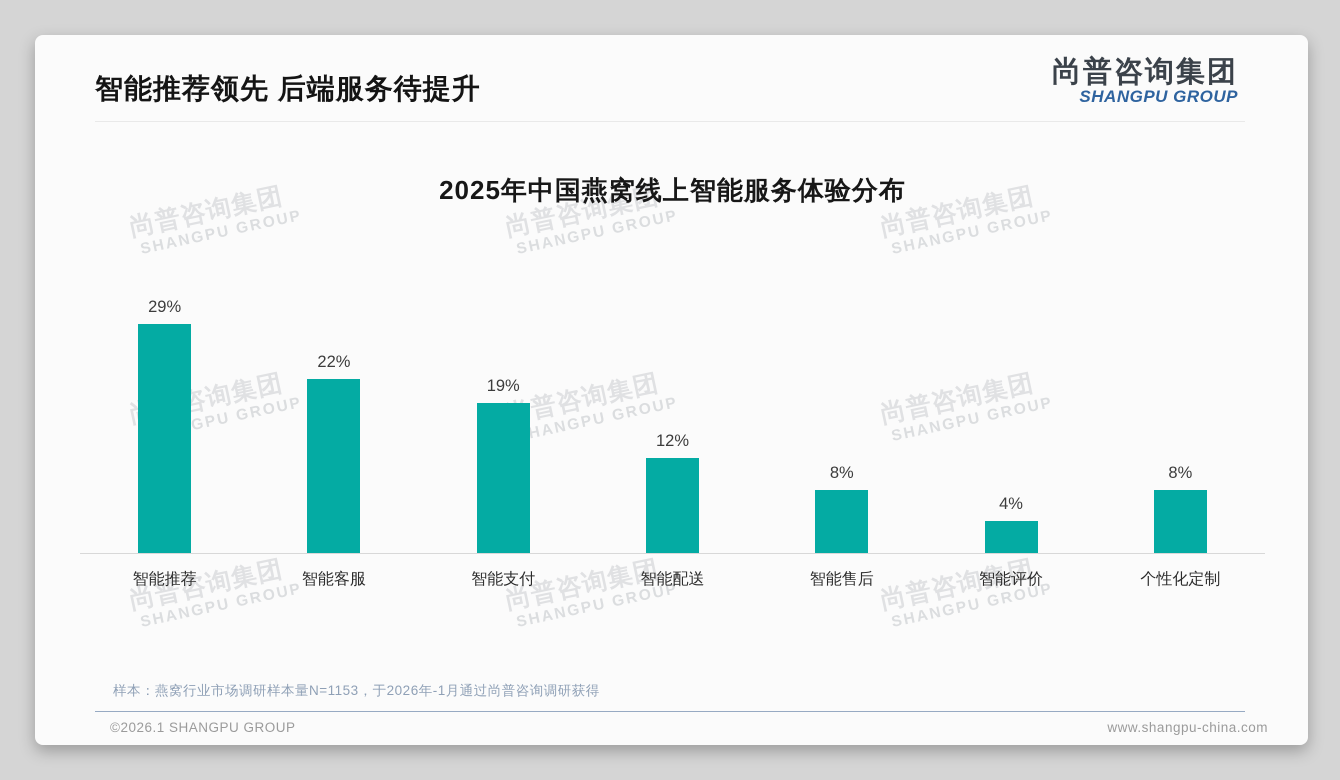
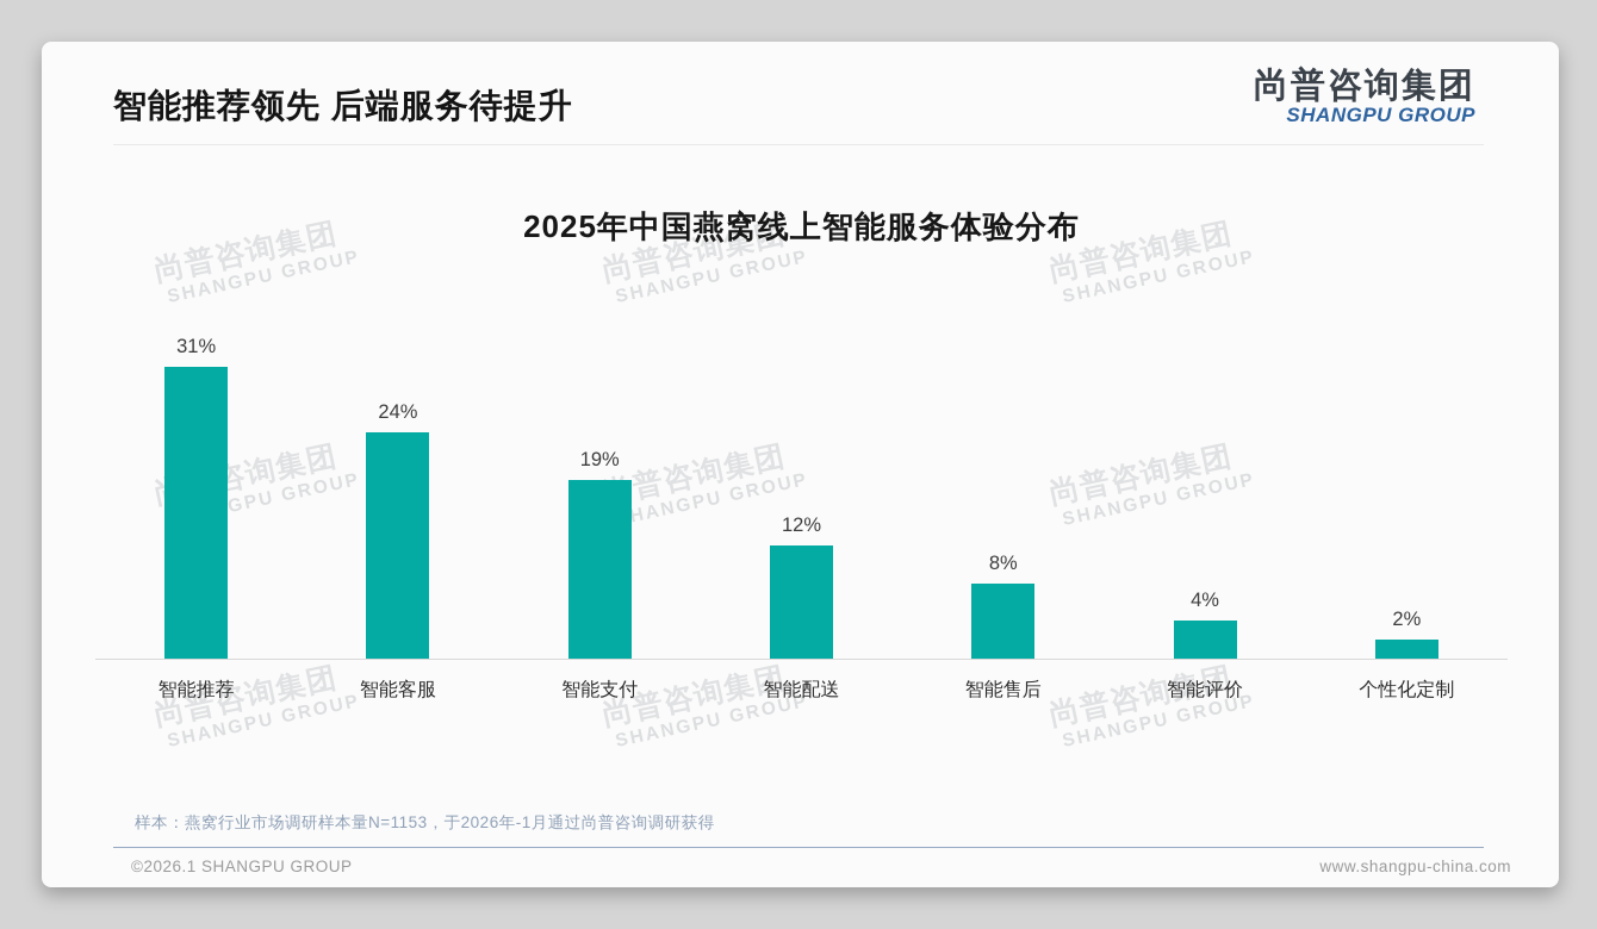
智能推荐: 29% -> 31%
智能客服: 22% -> 24%
个性化定制: 8% -> 2%
